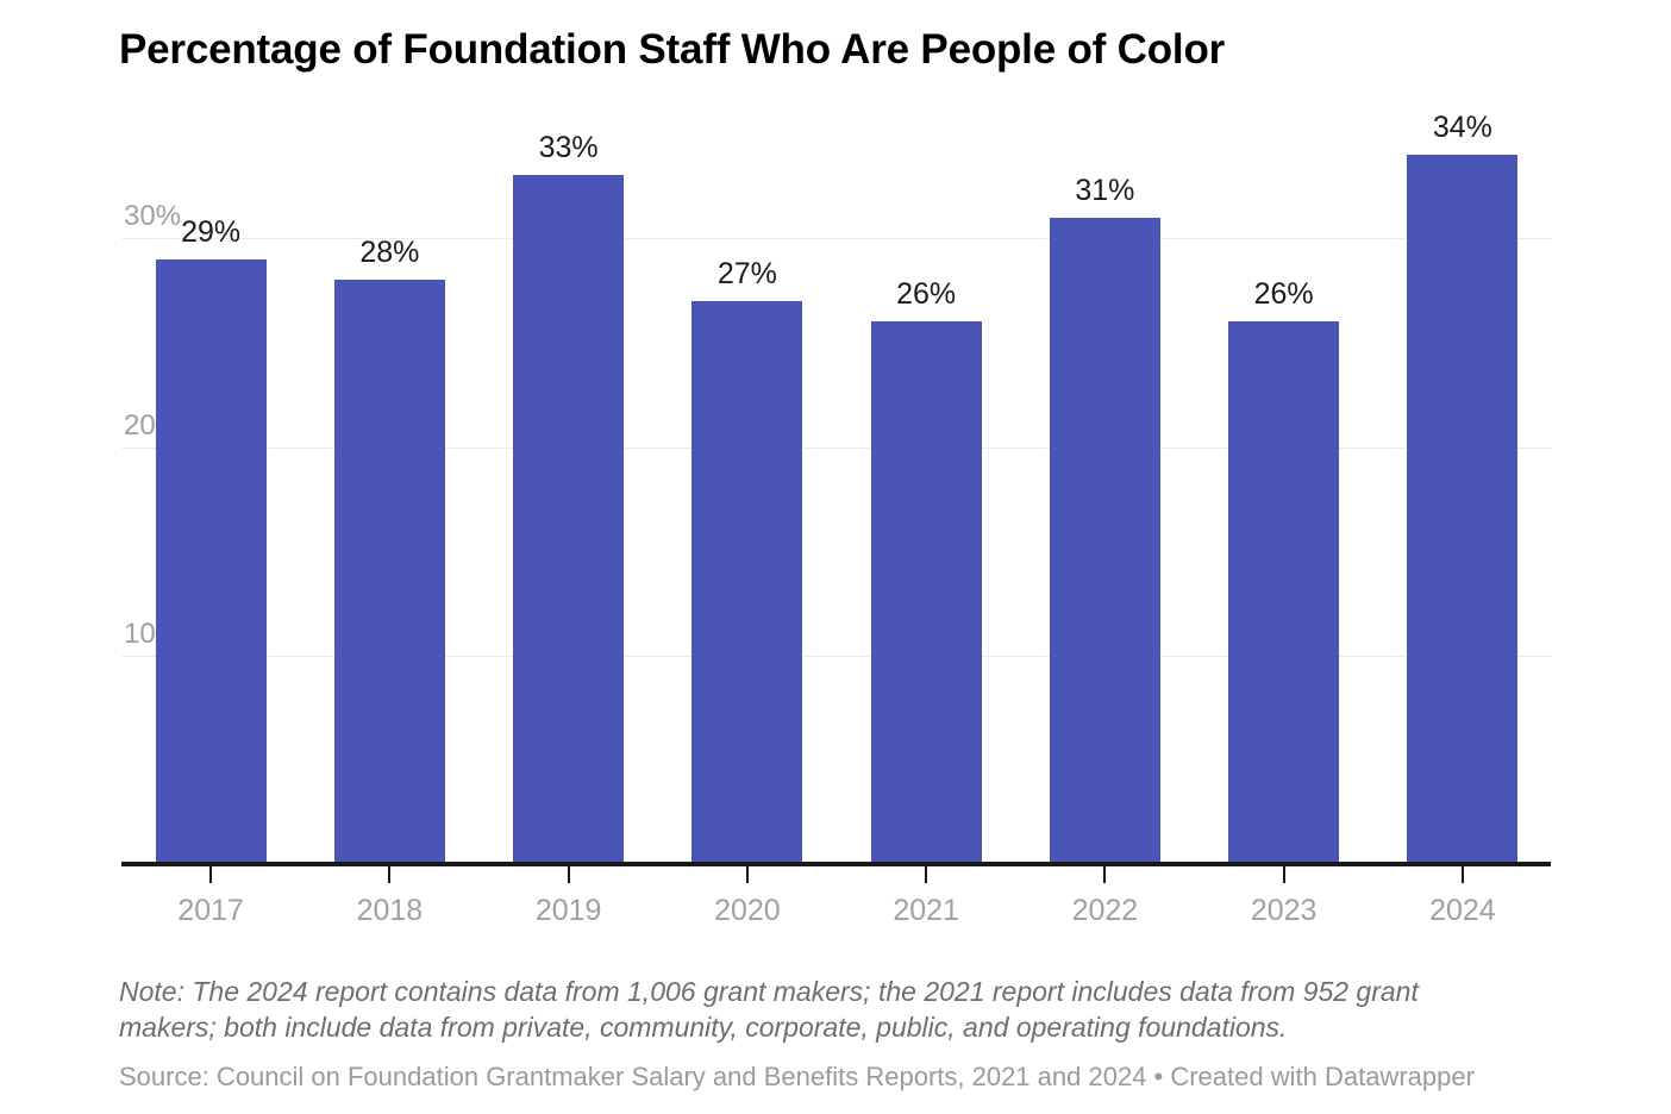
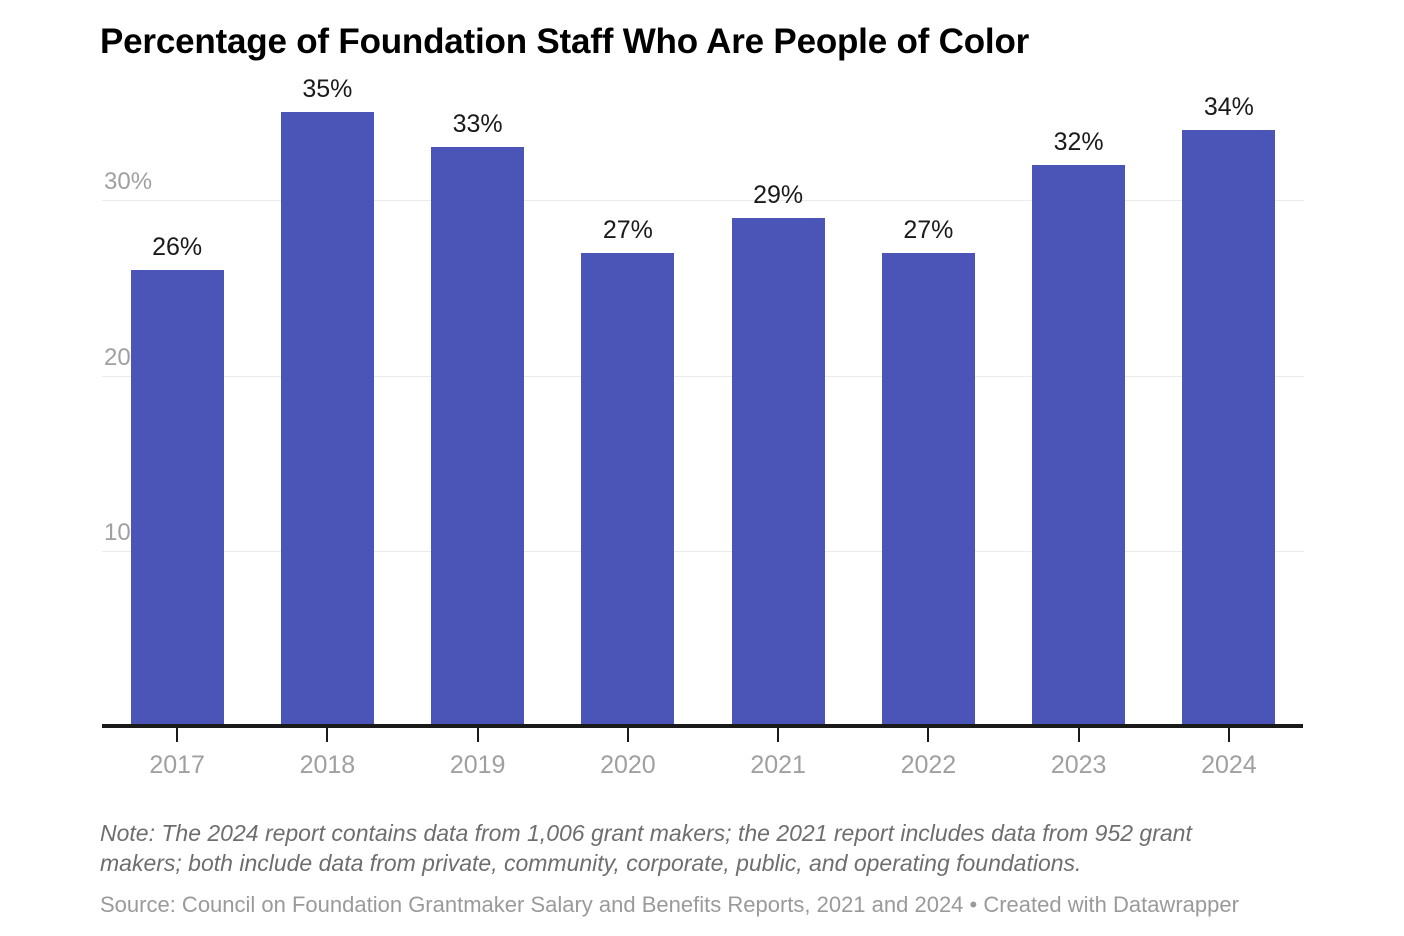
2017: 29% -> 26%
2018: 28% -> 35%
2021: 26% -> 29%
2022: 31% -> 27%
2023: 26% -> 32%
